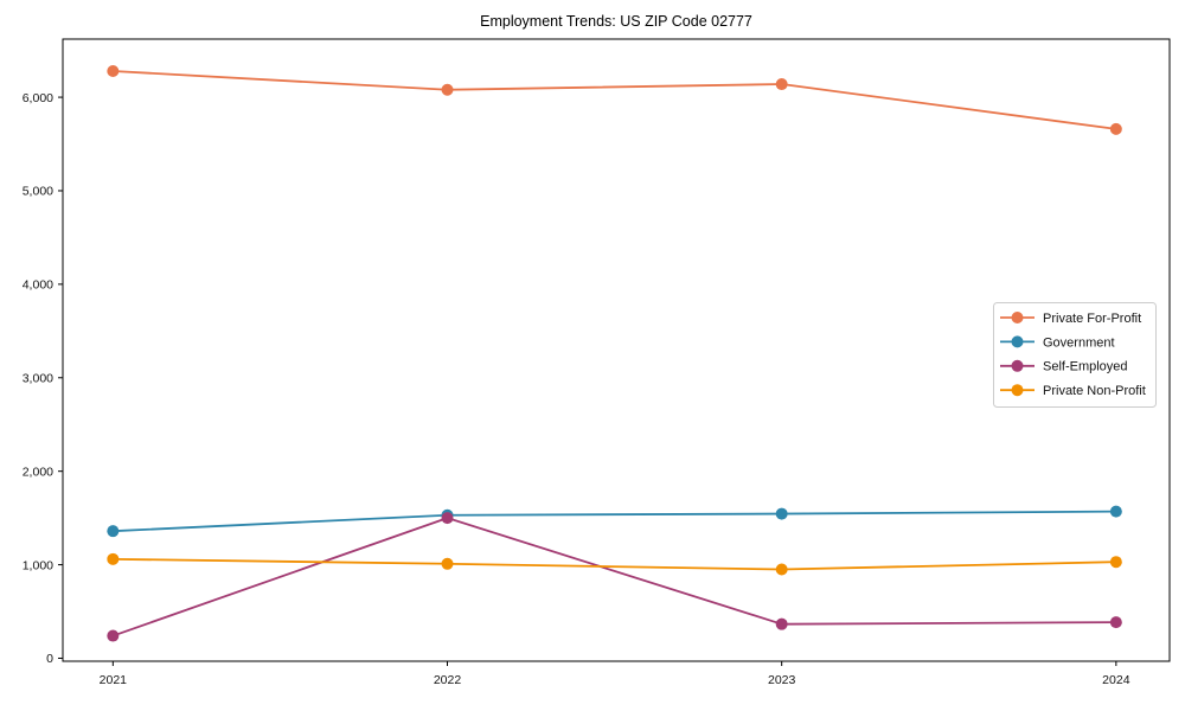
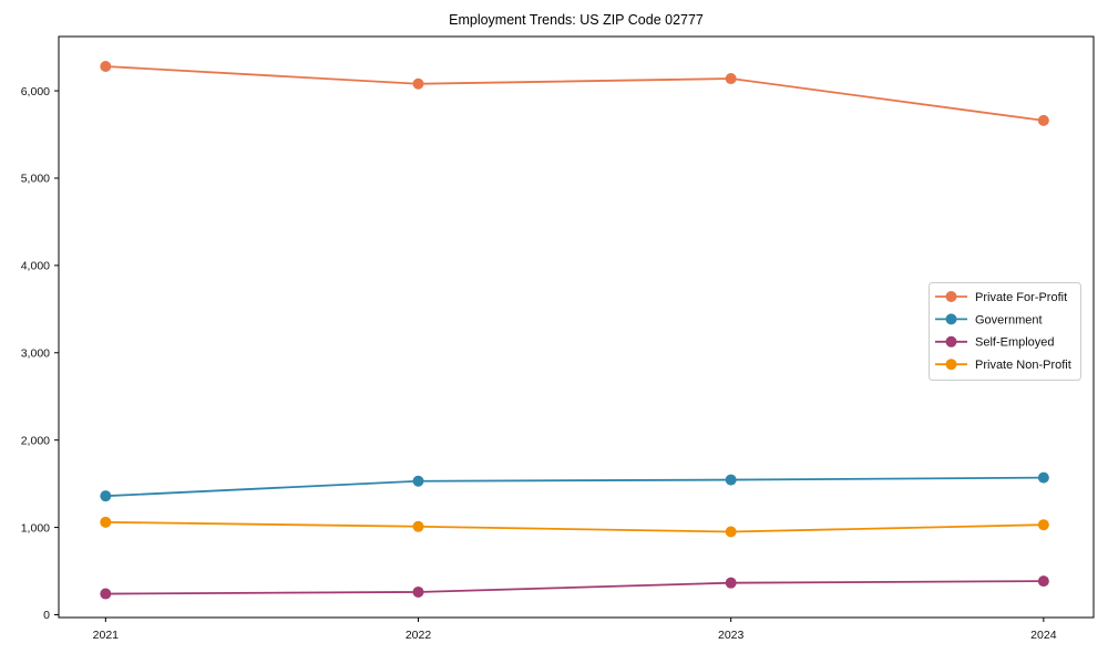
Self-Employed/2022: 1500 -> 300
